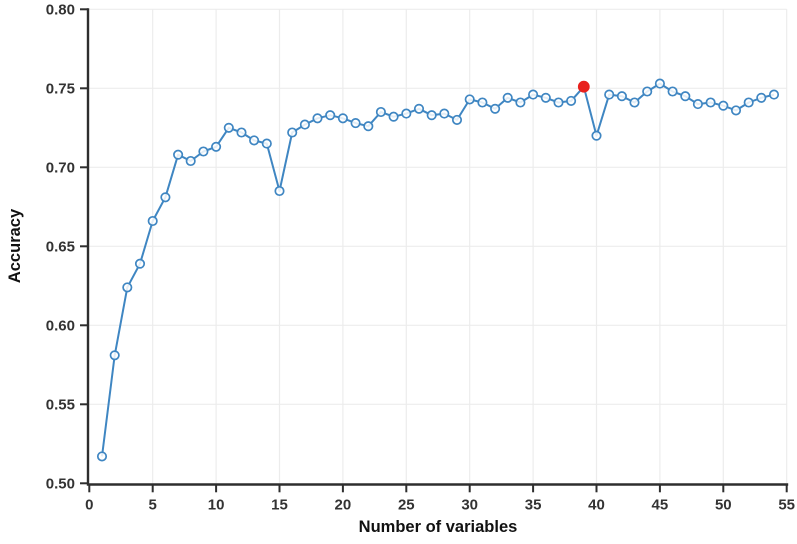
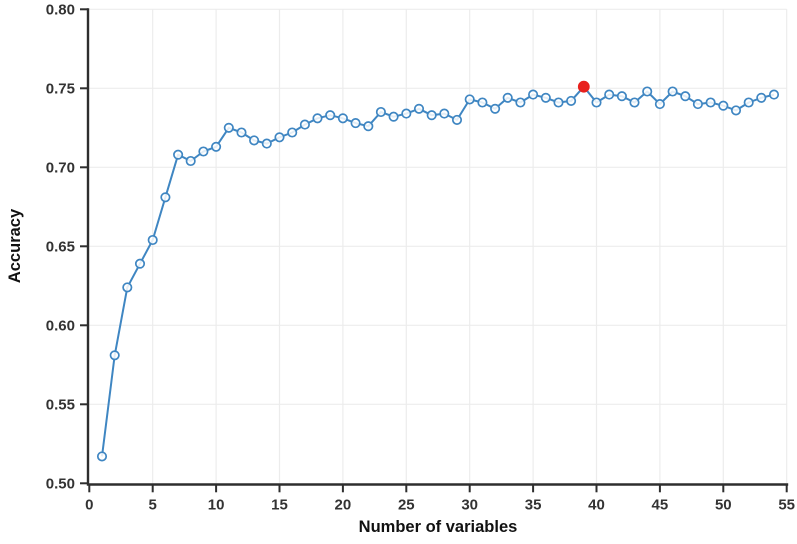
5: 0.666 -> 0.654
15: 0.685 -> 0.719
40: 0.720 -> 0.741
45: 0.753 -> 0.740
